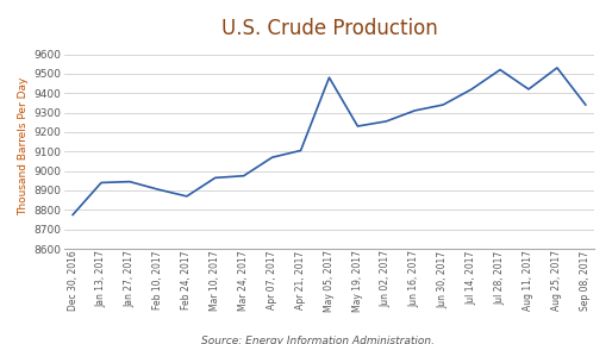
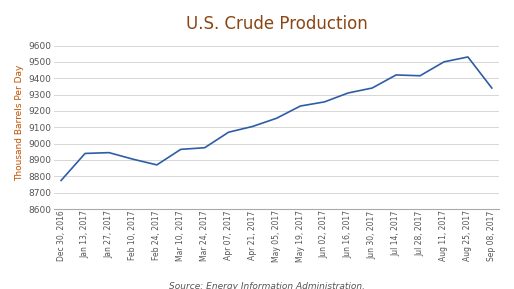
May 05, 2017: 9480 -> 9160
Jul 28, 2017: 9520 -> 9420
Aug 11, 2017: 9420 -> 9500
